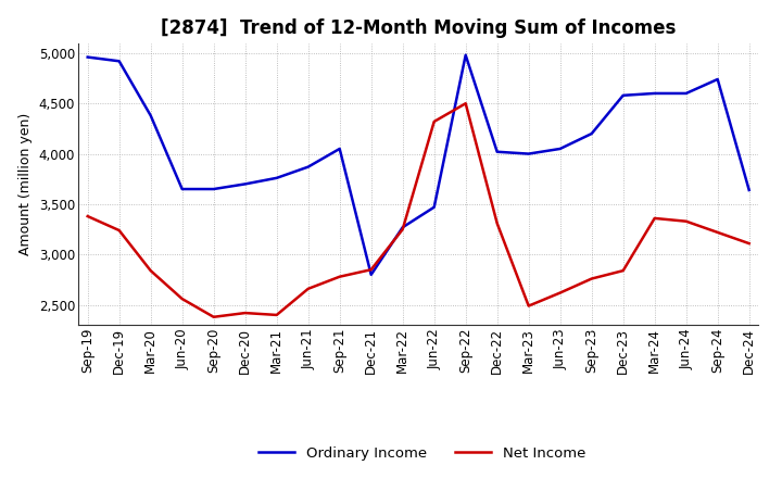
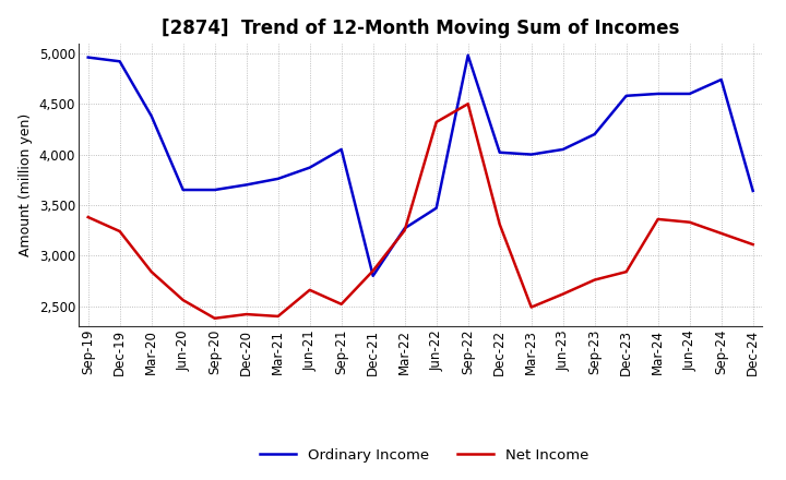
Net Income/Sep-21: 2,780 -> 2,520
